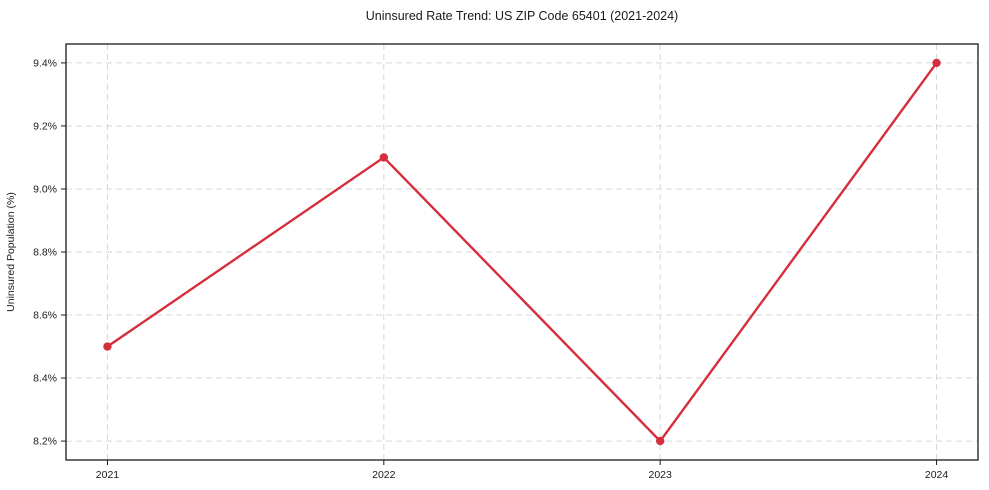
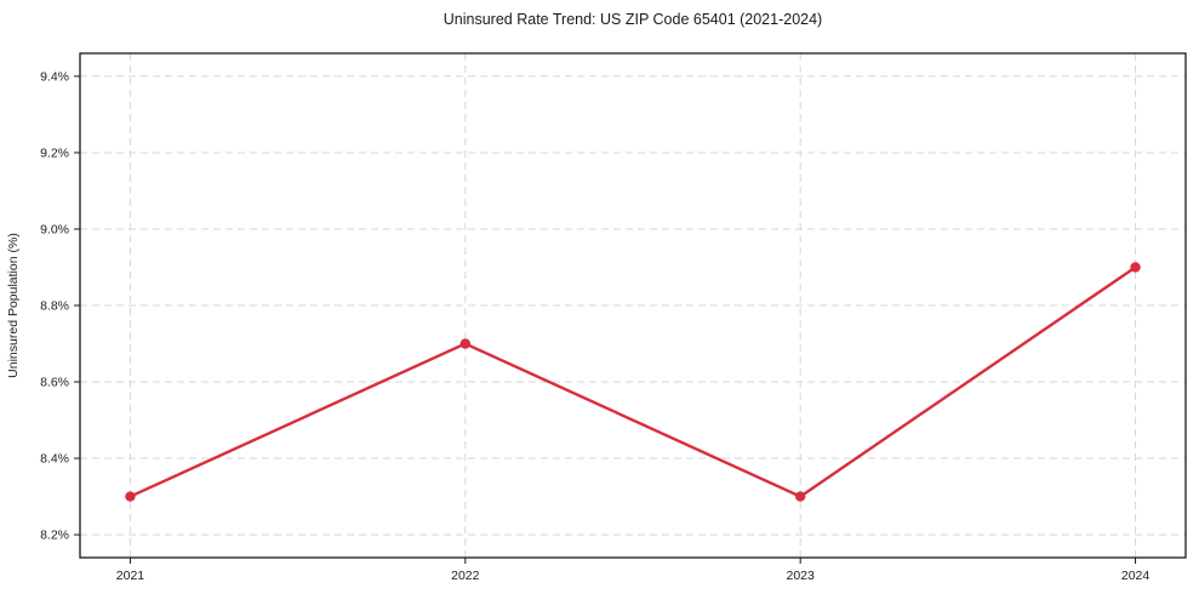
2021: 8.5% -> 8.3%
2022: 9.1% -> 8.7%
2023: 8.2% -> 8.3%
2024: 9.4% -> 8.9%
